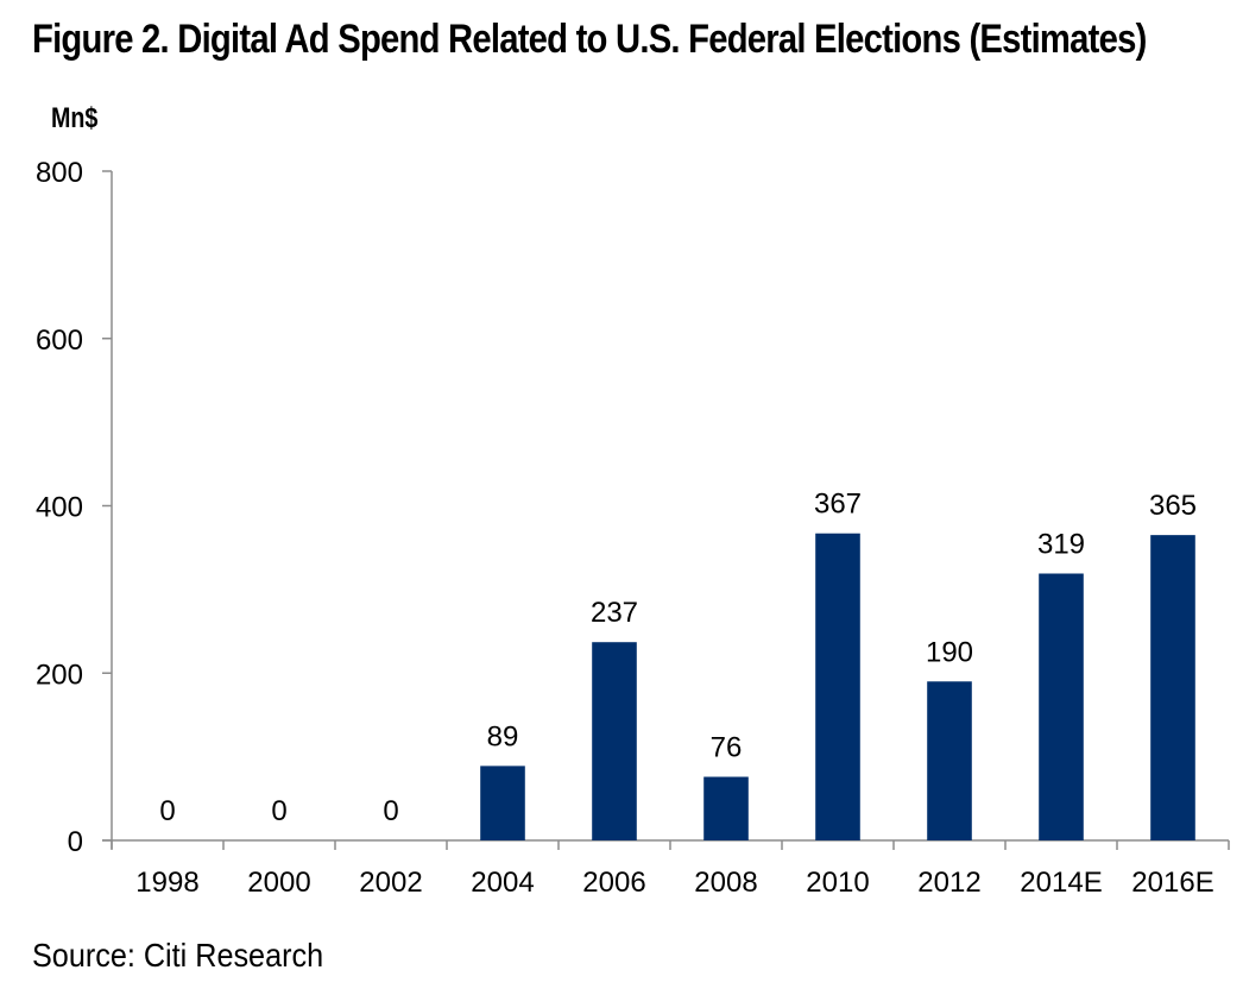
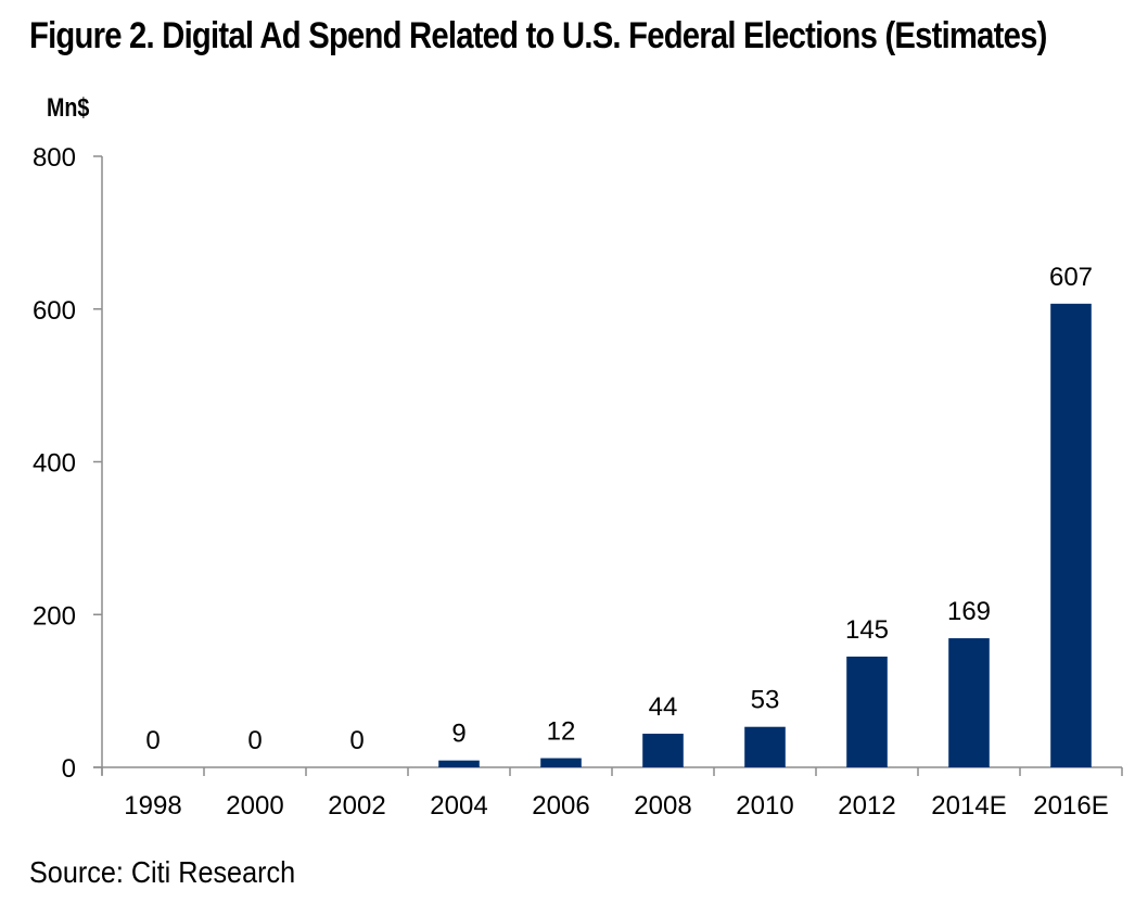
2004: 89 -> 9
2006: 237 -> 12
2008: 76 -> 44
2010: 367 -> 53
2012: 190 -> 145
2014E: 319 -> 169
2016E: 365 -> 607
